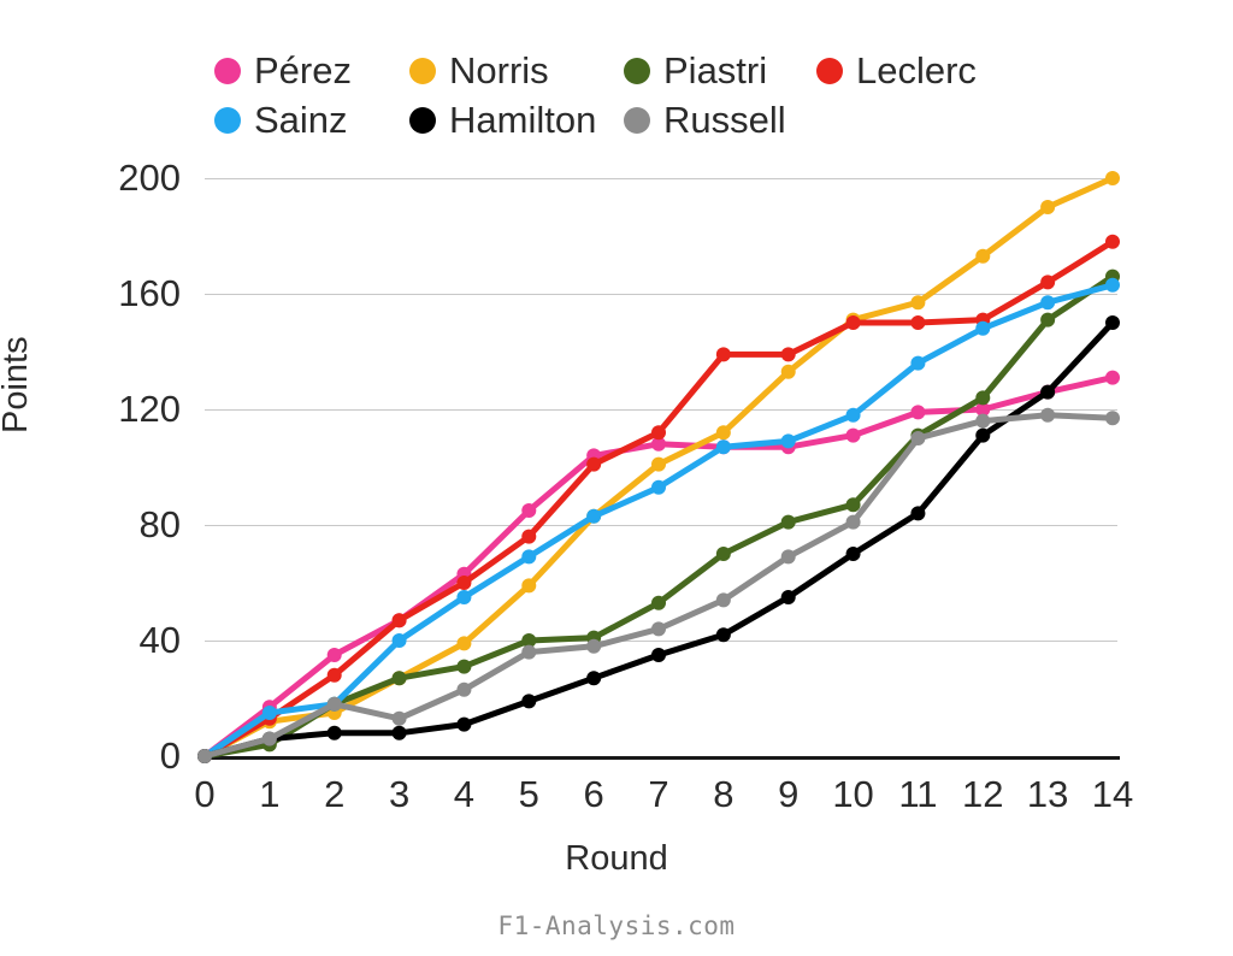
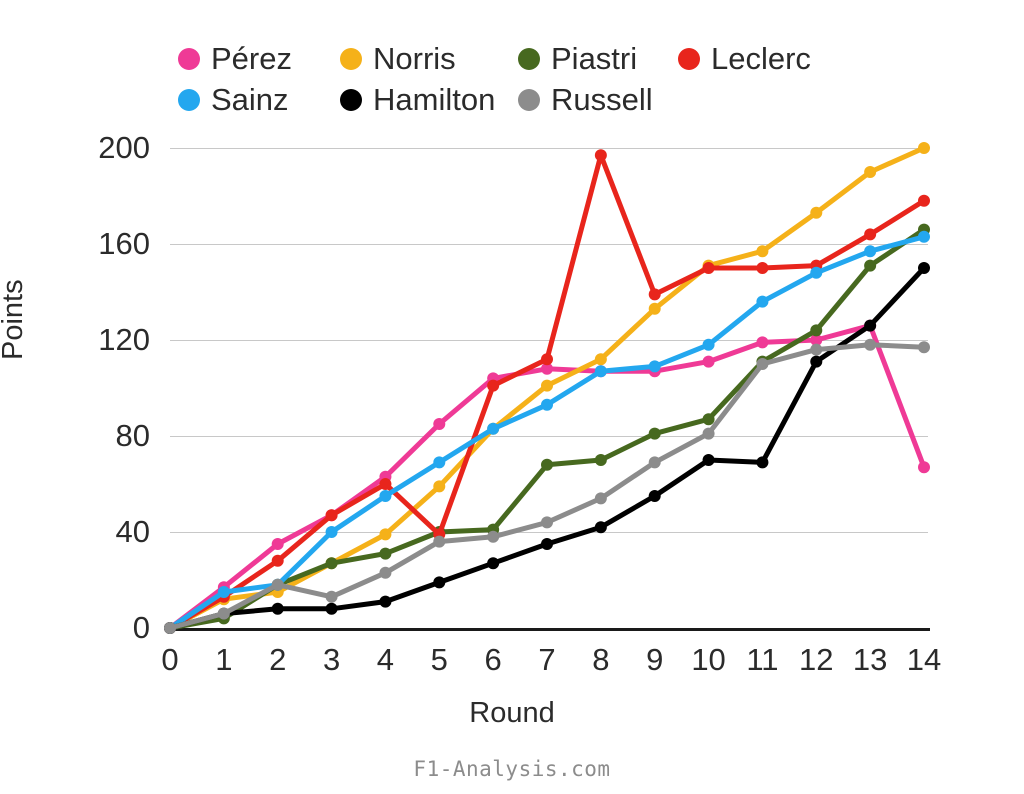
Leclerc/5: 76 -> 39
Piastri/7: 53 -> 68
Leclerc/8: 139 -> 197
Hamilton/11: 84 -> 69
Pérez/14: 131 -> 67
